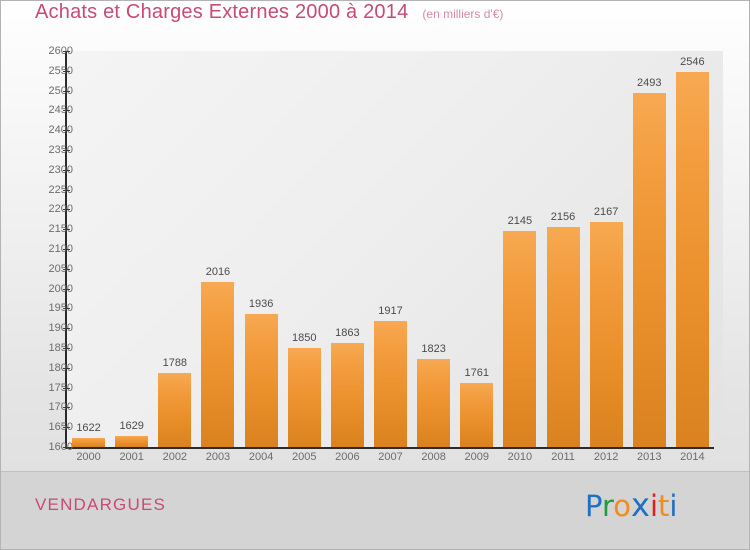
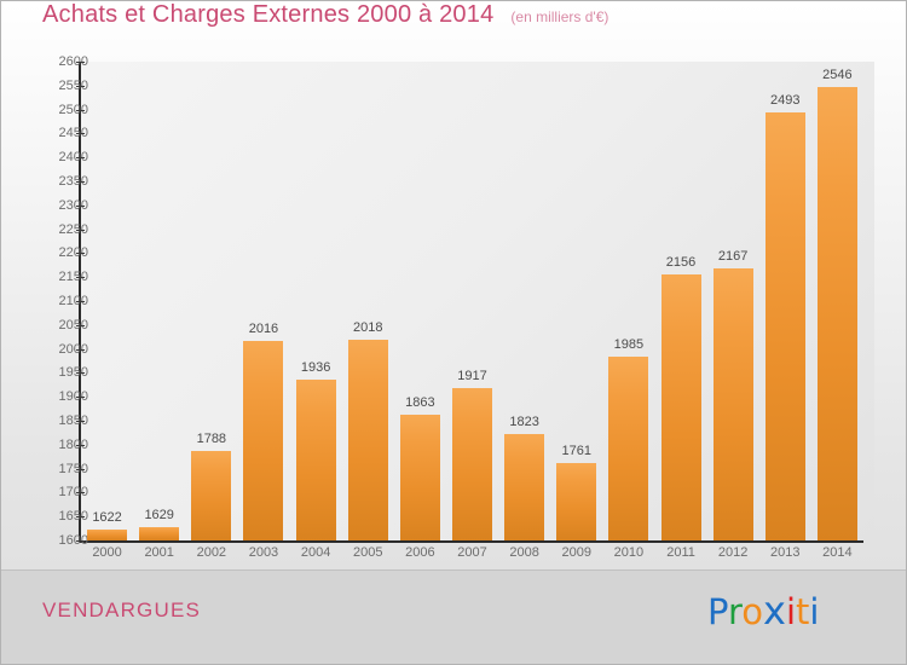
2005: 1850 -> 2018
2010: 2145 -> 1985
